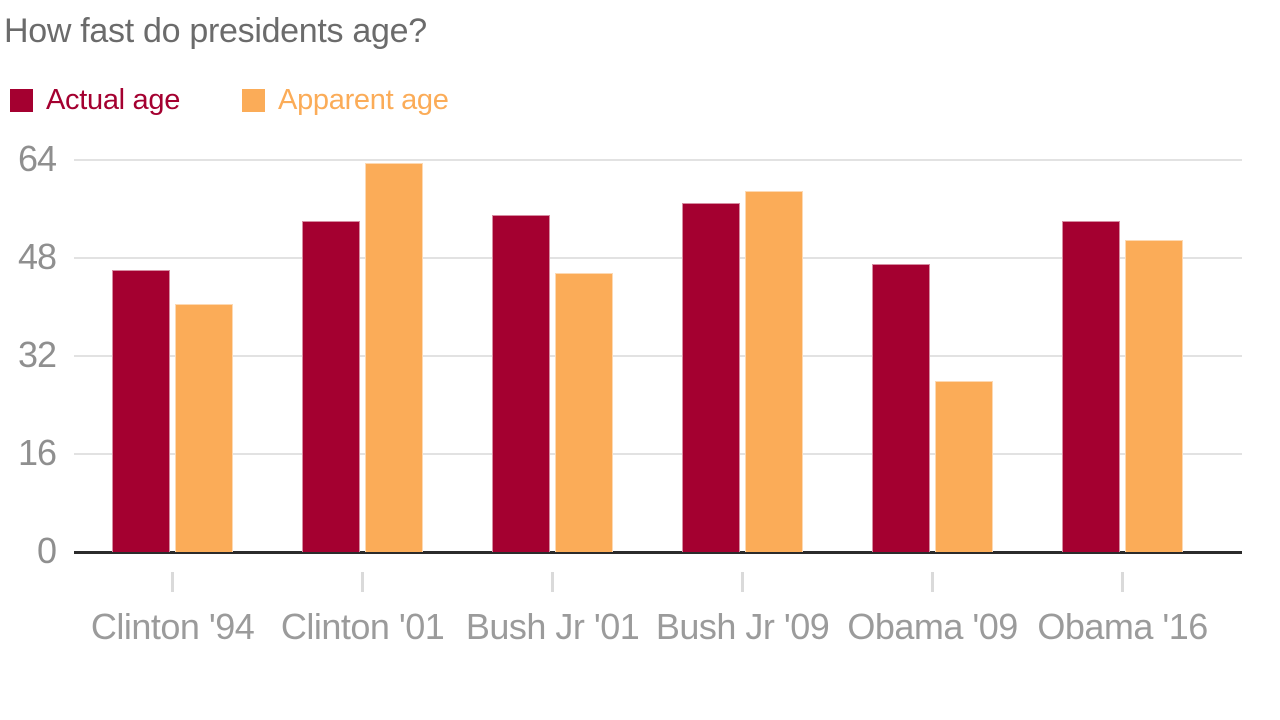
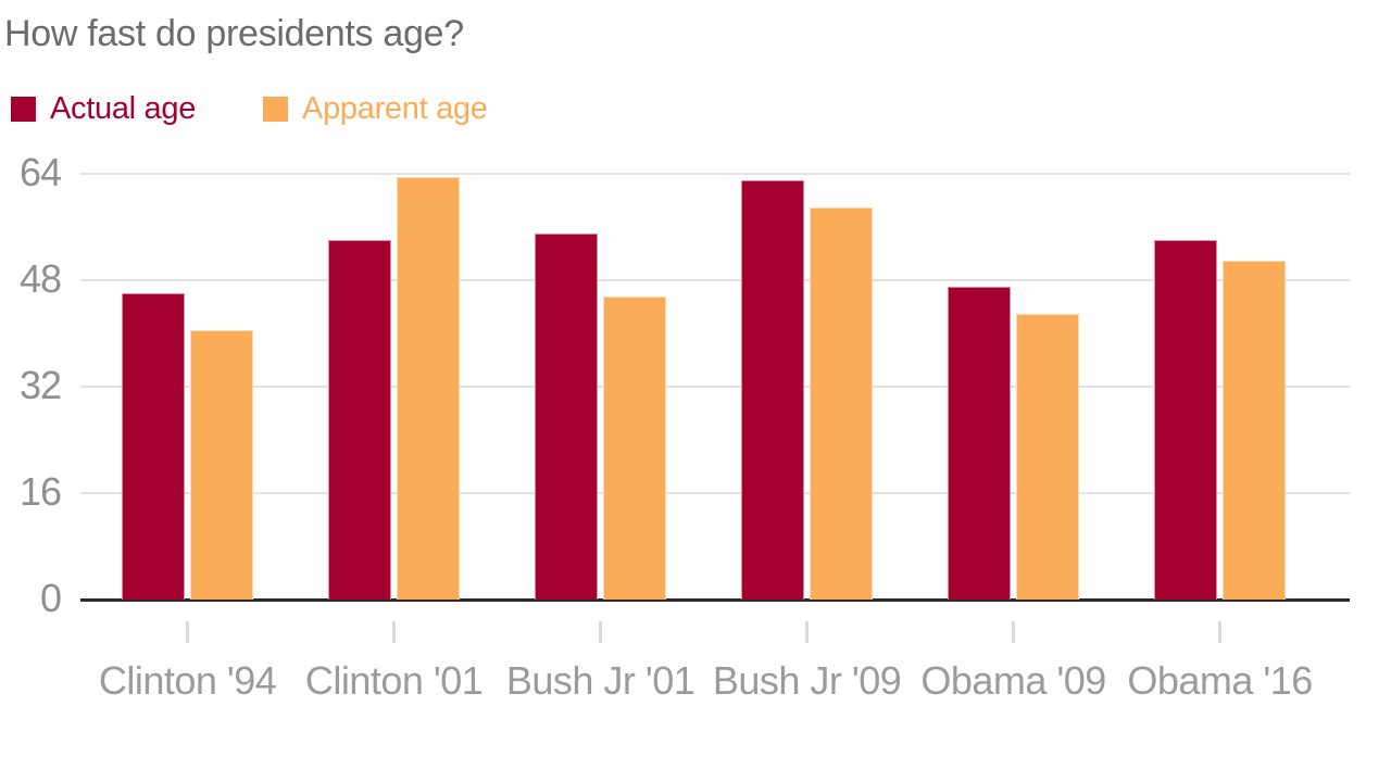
Actual age/Bush Jr '09: 57 -> 63
Apparent age/Obama '09: 28 -> 43
